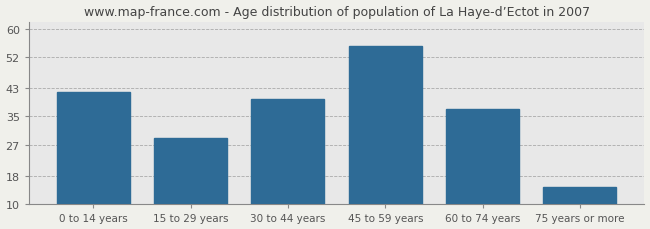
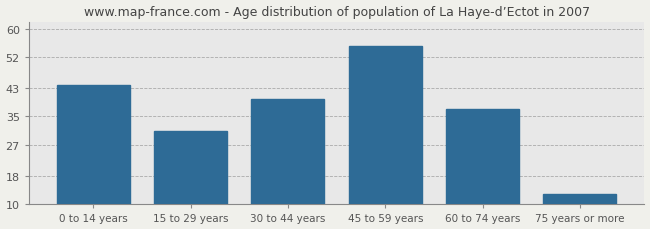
0 to 14 years: 42 -> 44
15 to 29 years: 29 -> 31
75 years or more: 15 -> 13
